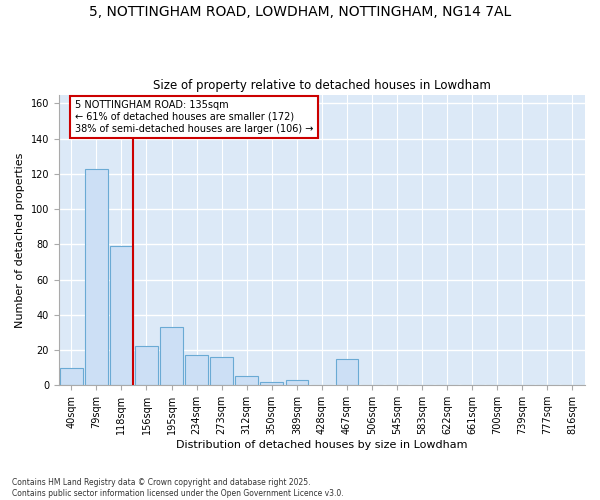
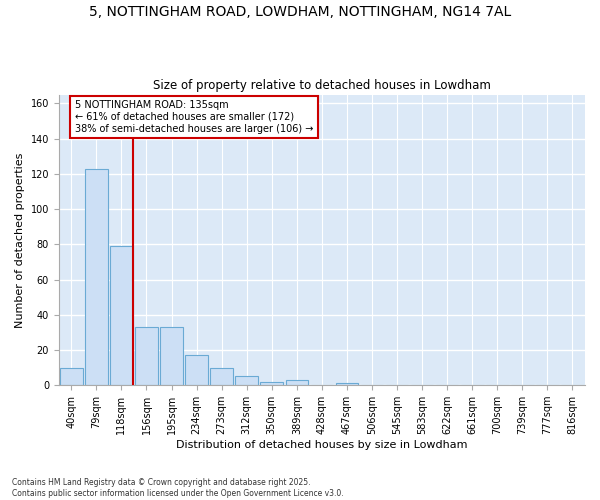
156sqm: 22 -> 33
273sqm: 16 -> 10
467sqm: 15 -> 1
